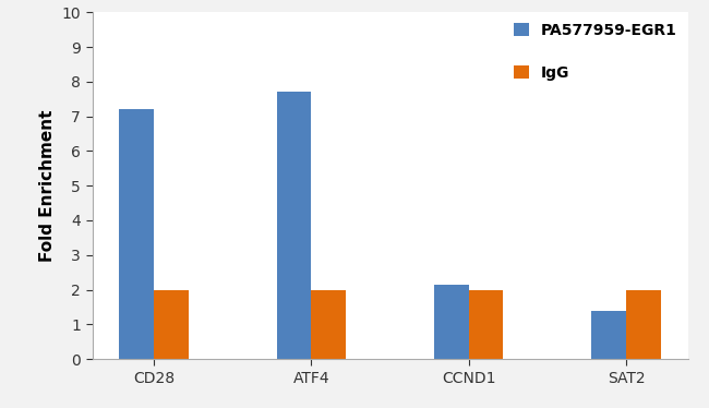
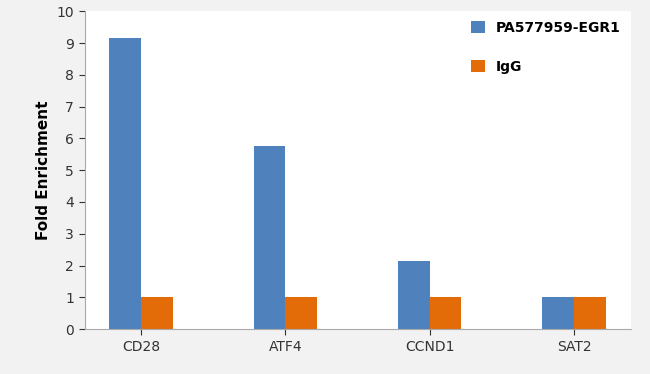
PA577959-EGR1/CD28: 7.20 -> 9.15
IgG/CD28: 2 -> 1
PA577959-EGR1/ATF4: 7.70 -> 5.75
IgG/ATF4: 2 -> 1
IgG/CCND1: 2 -> 1
PA577959-EGR1/SAT2: 1.40 -> 1.00
IgG/SAT2: 2 -> 1
